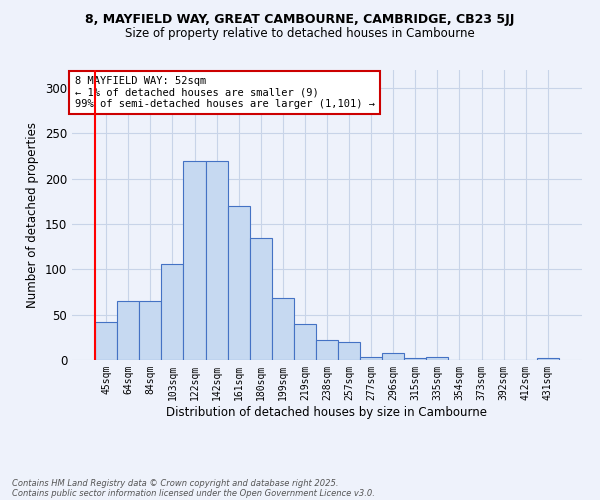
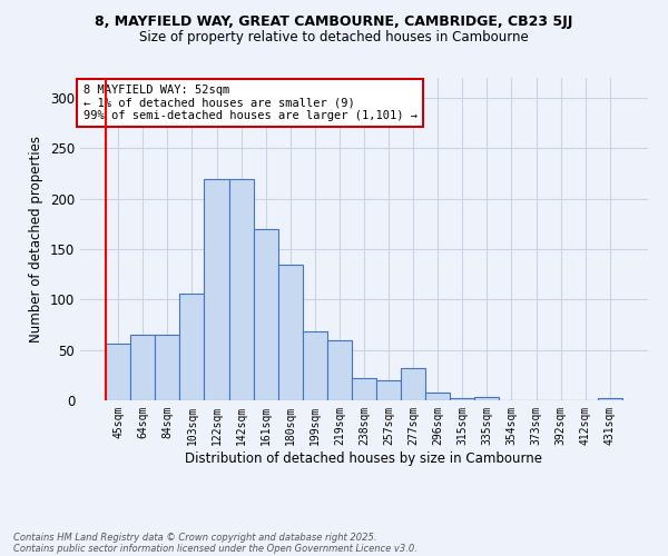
45sqm: 42 -> 56
219sqm: 40 -> 60
277sqm: 3 -> 32
